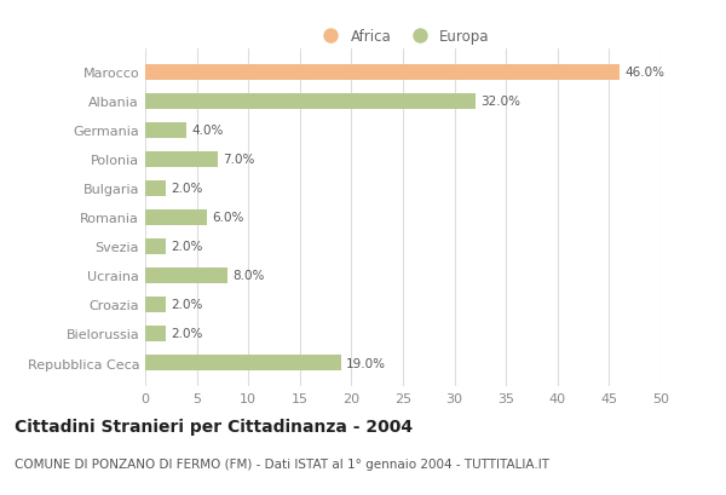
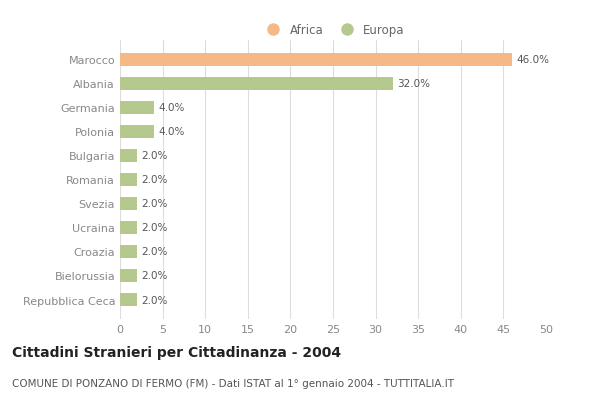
Polonia: 7.0% -> 4.0%
Romania: 6.0% -> 2.0%
Ucraina: 8.0% -> 2.0%
Repubblica Ceca: 19.0% -> 2.0%
